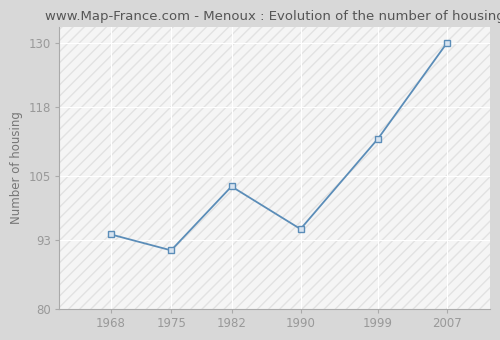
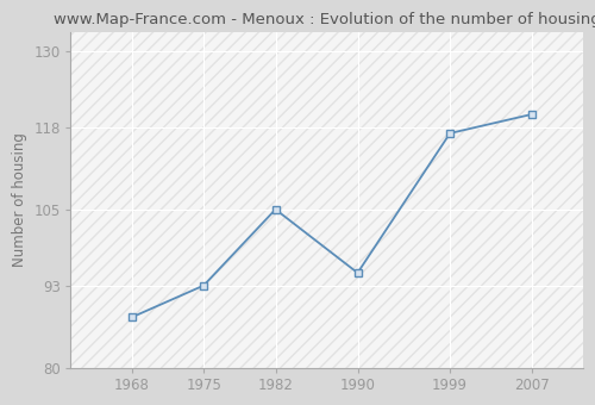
1968: 94 -> 88
1975: 91 -> 93
1982: 103 -> 105
1999: 112 -> 117
2007: 130 -> 120
